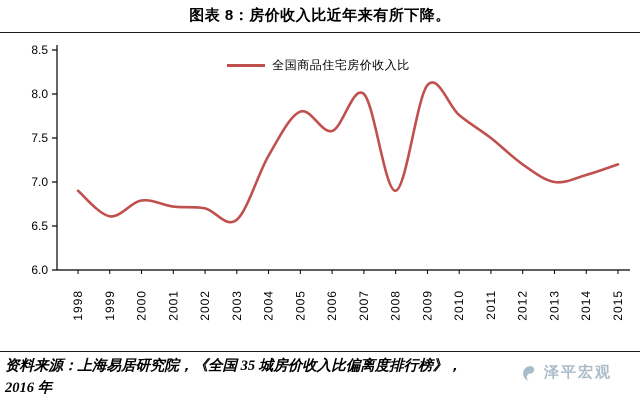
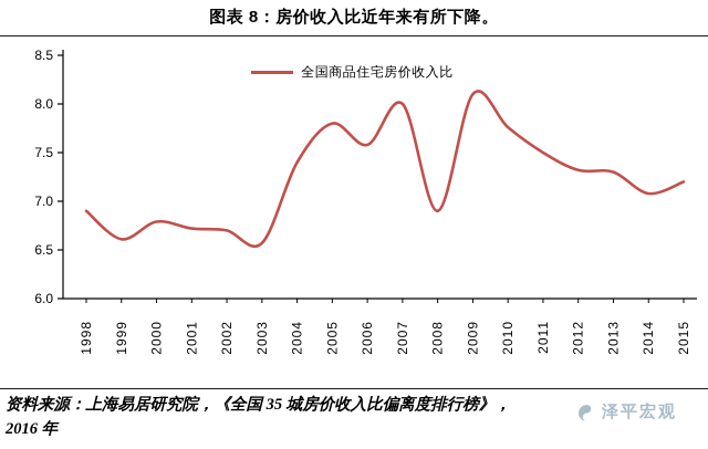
2004: 7.3 -> 7.4
2012: 7.2 -> 7.3
2013: 7.0 -> 7.3
